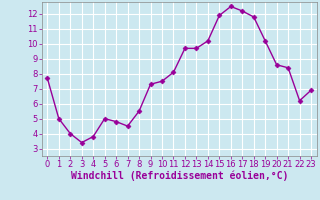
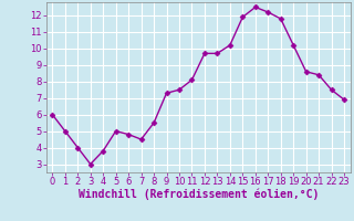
0: 7.7 -> 6.0
3: 3.4 -> 3.0
22: 6.2 -> 7.5
